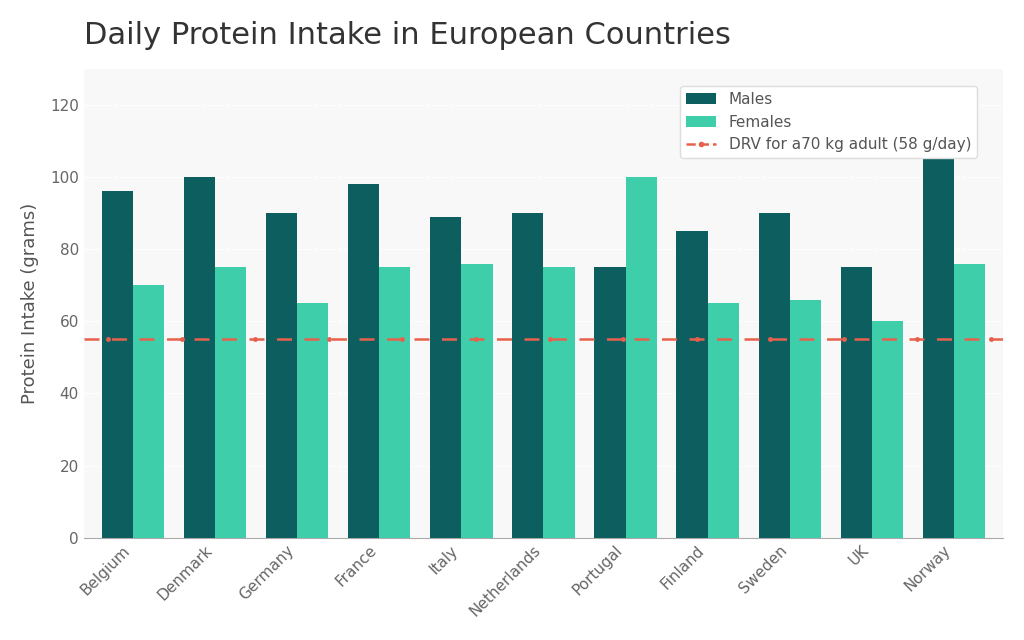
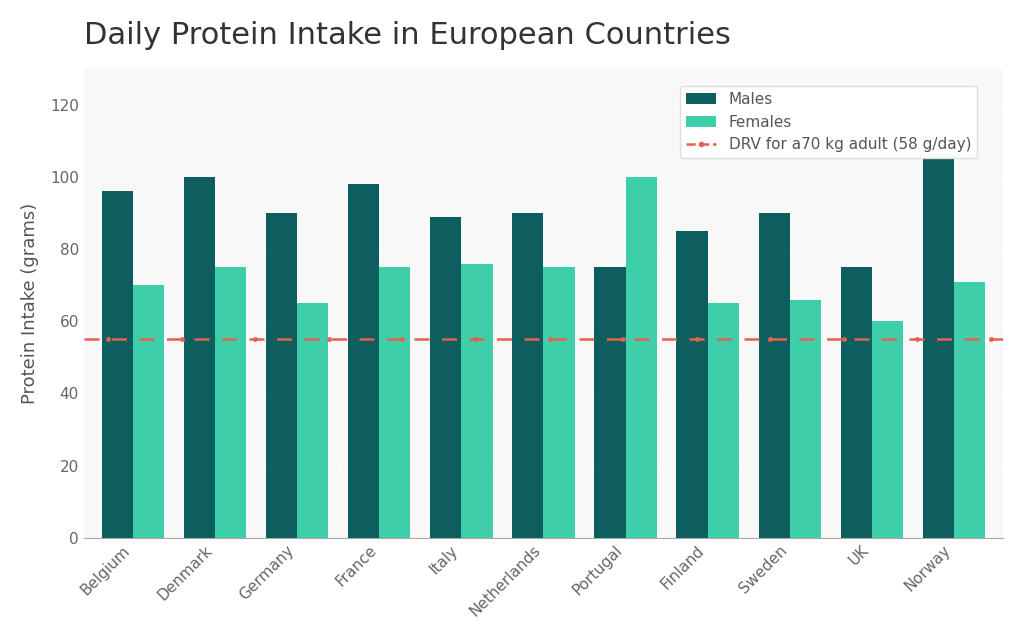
Females/Norway: 76 -> 71
